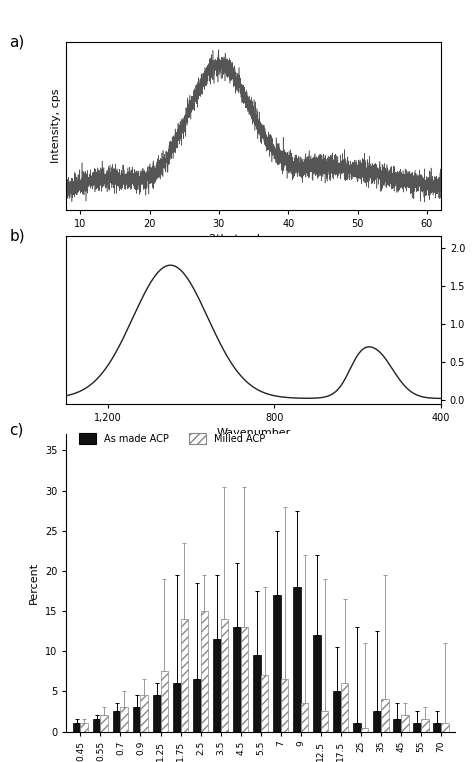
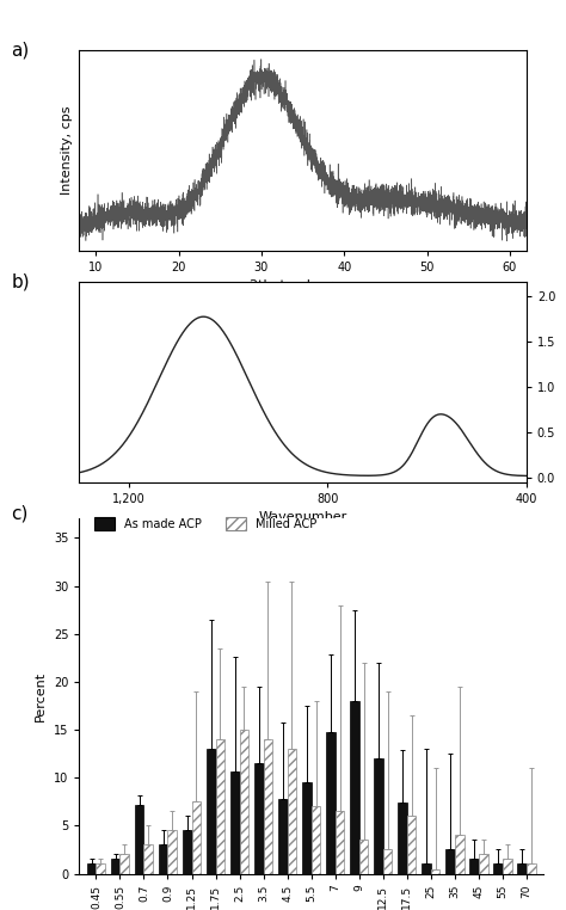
As made ACP/0.7: 2.5 -> 7.2
As made ACP/1.75: 6.0 -> 13.0
As made ACP/2.5: 6.5 -> 10.6
As made ACP/4.5: 13.0 -> 7.8
As made ACP/7: 17.0 -> 14.8
As made ACP/17.5: 5.0 -> 7.4
